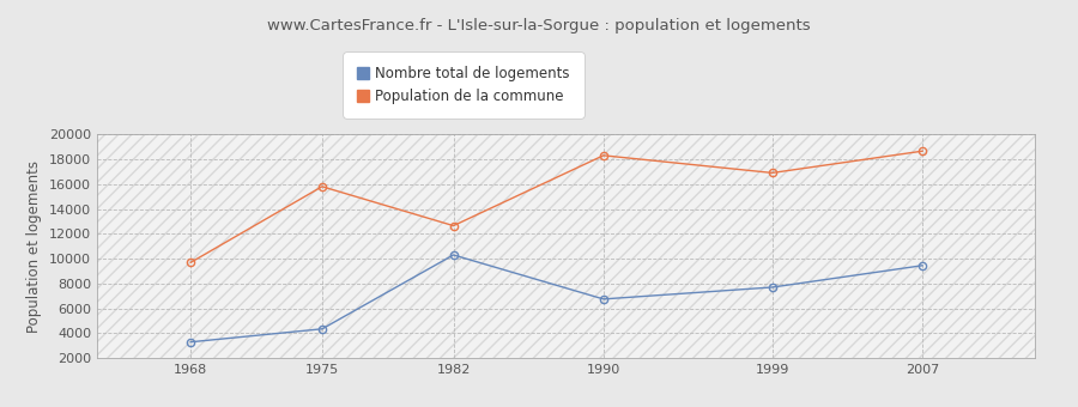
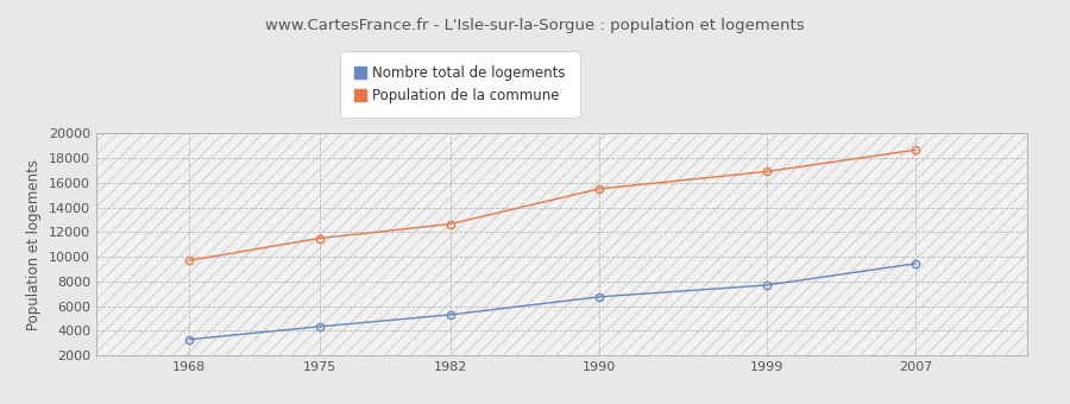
Population de la commune/1975: 15800 -> 11500
Nombre total de logements/1982: 10300 -> 5300
Population de la commune/1990: 18300 -> 15500
